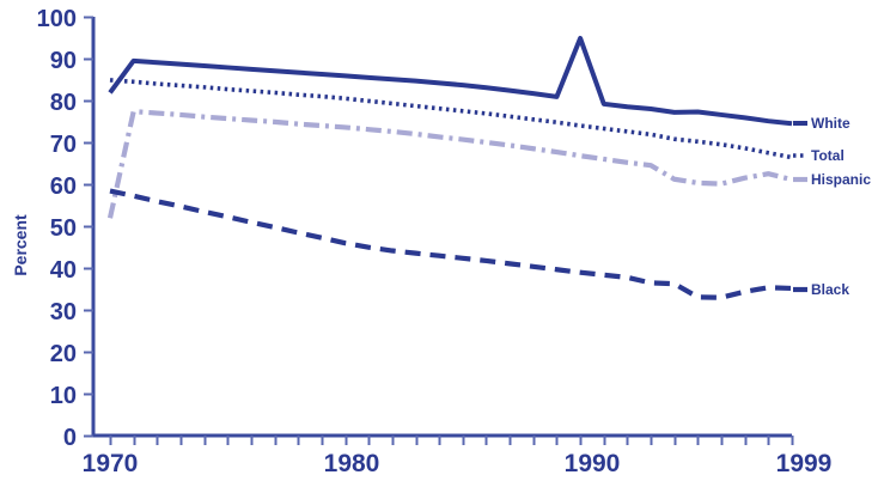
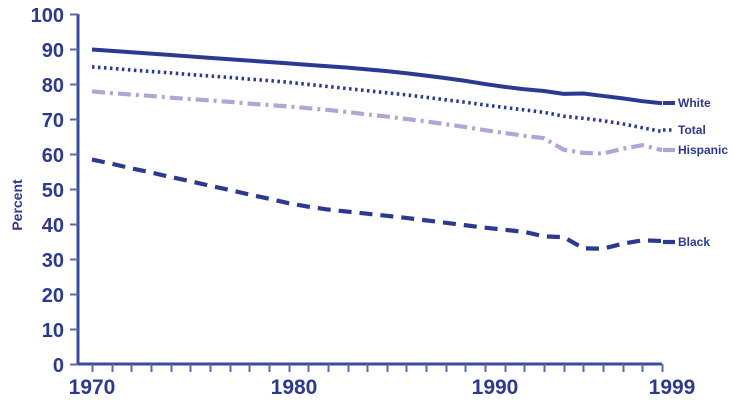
White/1970: 82 -> 90
Hispanic/1970: 52 -> 78
White/1990: 95 -> 80
